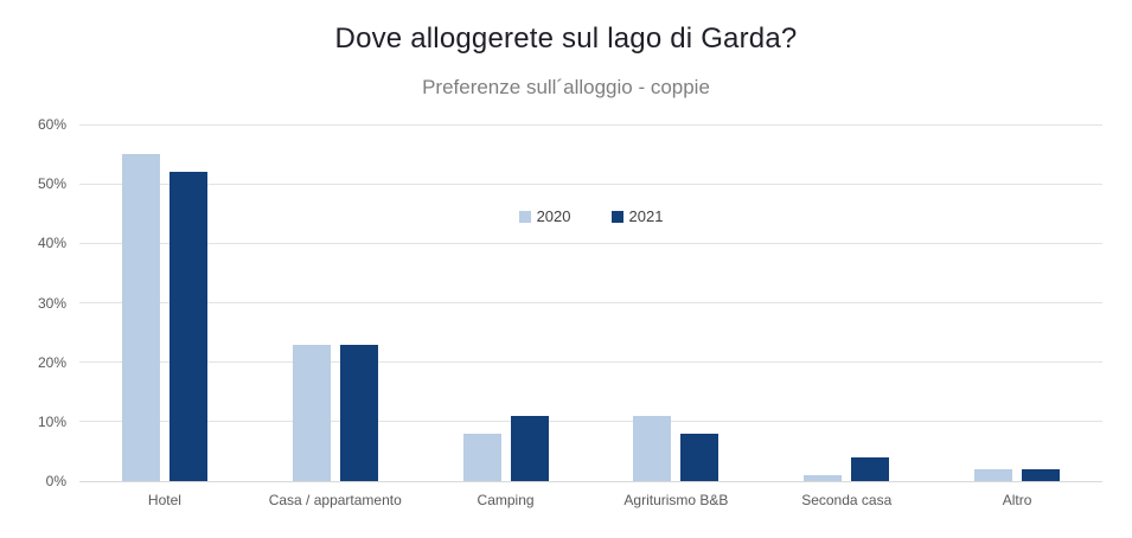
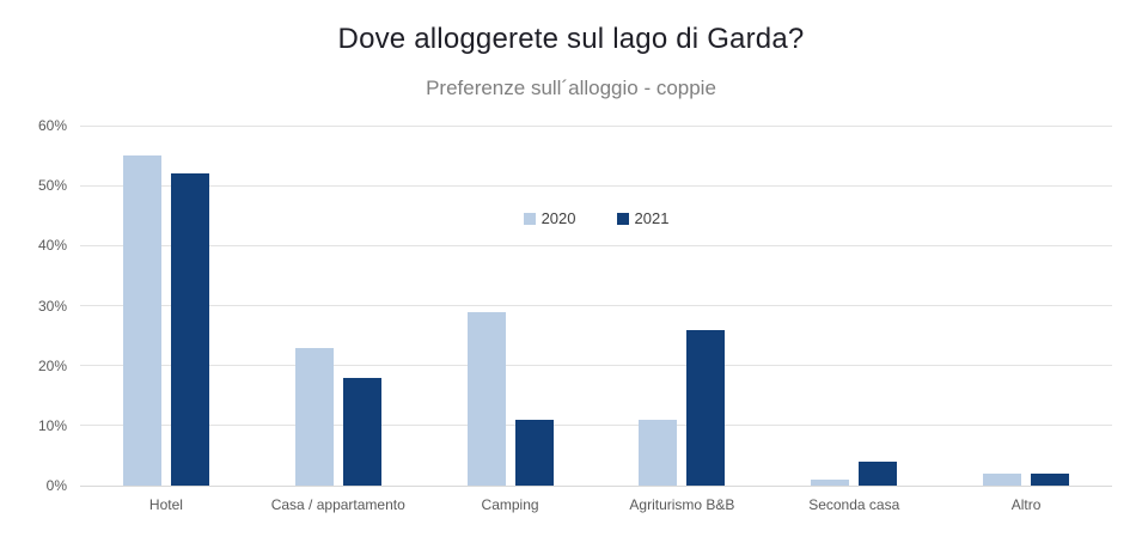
2021/Casa / appartamento: 23% -> 18%
2020/Camping: 8% -> 29%
2021/Agriturismo B&B: 8% -> 26%
